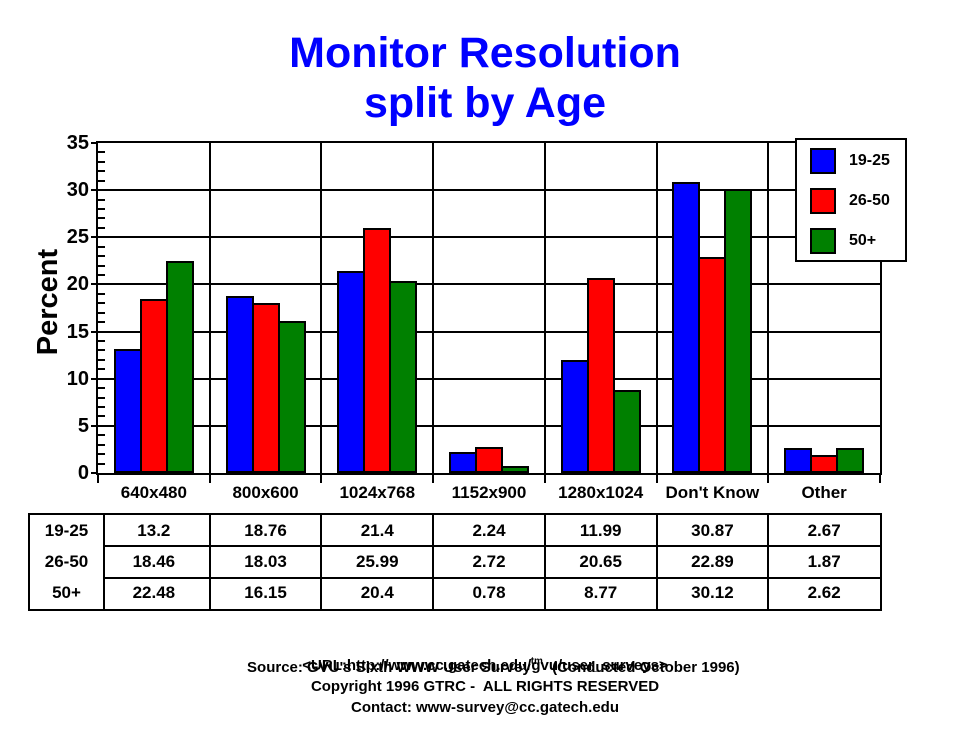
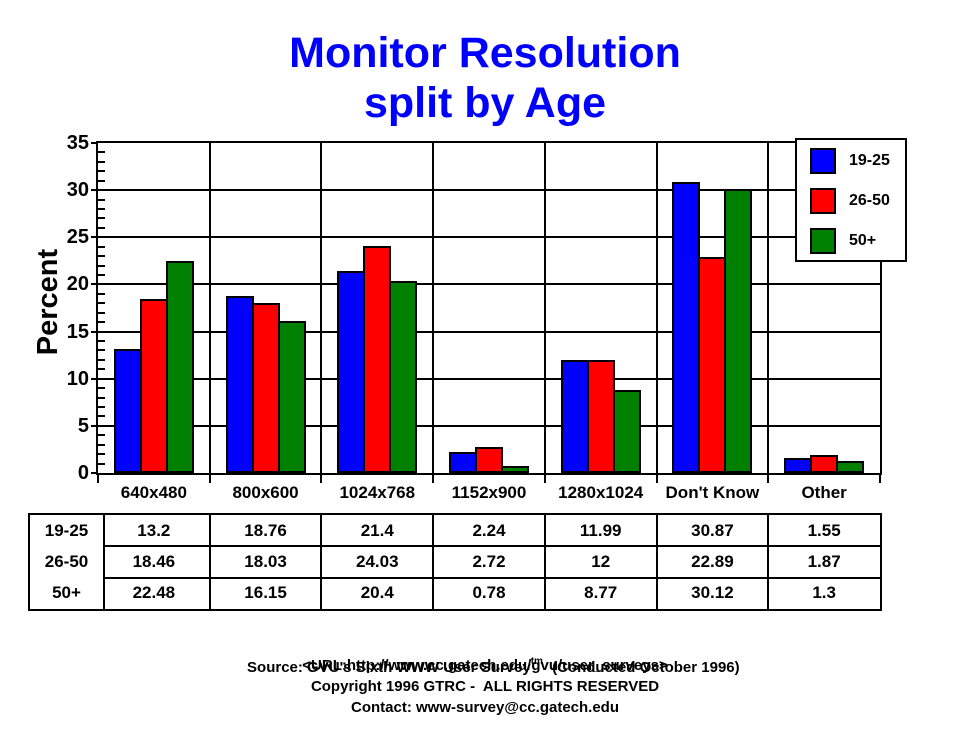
26-50/1024x768: 25.99 -> 24.03
26-50/1280x1024: 20.65 -> 12
19-25/Other: 2.67 -> 1.55
50+/Other: 2.62 -> 1.3
